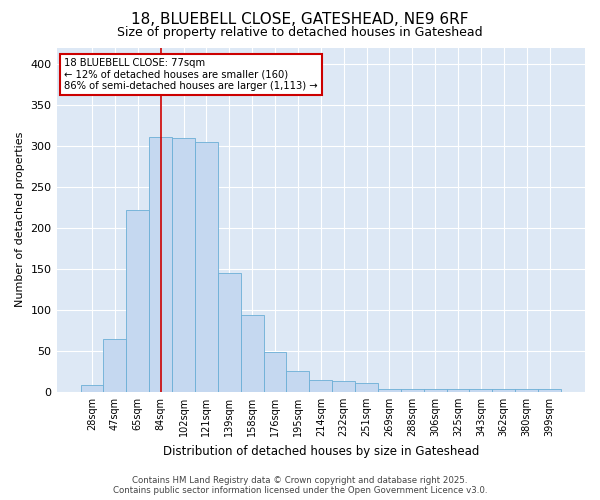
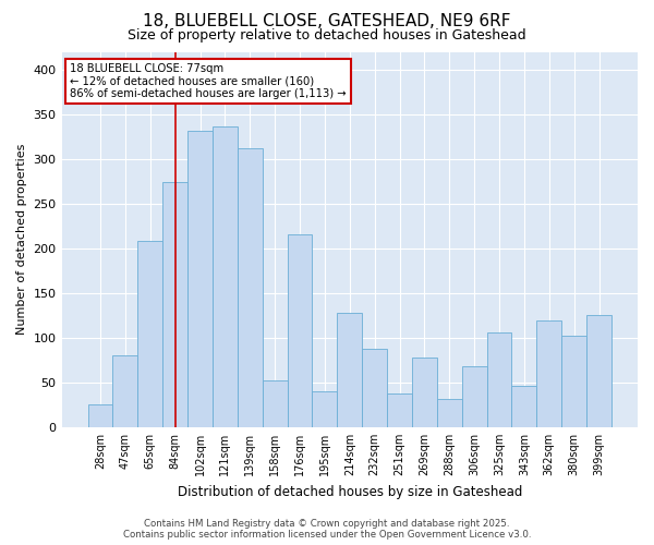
28sqm: 8 -> 26
47sqm: 65 -> 80
65sqm: 222 -> 208
84sqm: 311 -> 274
102sqm: 310 -> 332
121sqm: 305 -> 336
139sqm: 145 -> 312
158sqm: 94 -> 52
176sqm: 49 -> 216
195sqm: 25 -> 40
214sqm: 15 -> 128
232sqm: 13 -> 88
251sqm: 11 -> 38
269sqm: 4 -> 78
288sqm: 4 -> 32
306sqm: 4 -> 68
325sqm: 4 -> 106
343sqm: 4 -> 46
362sqm: 4 -> 120
380sqm: 4 -> 102
399sqm: 4 -> 126
